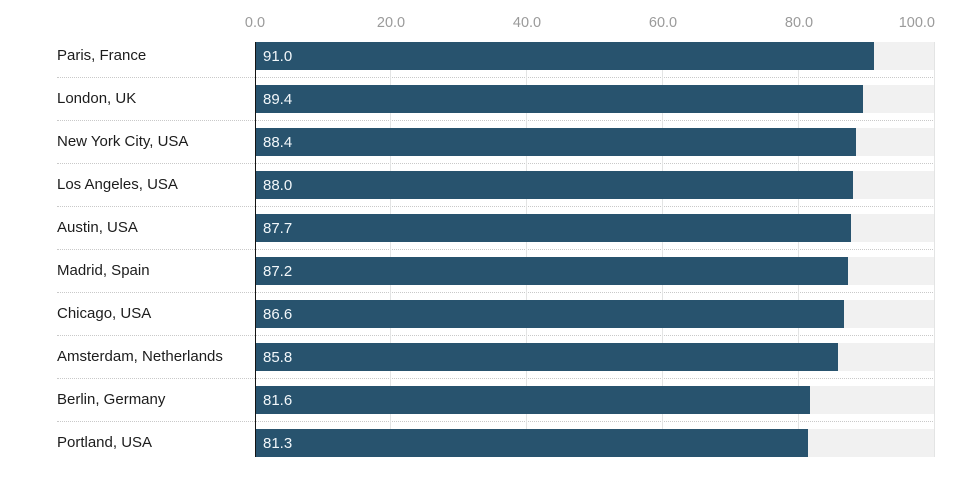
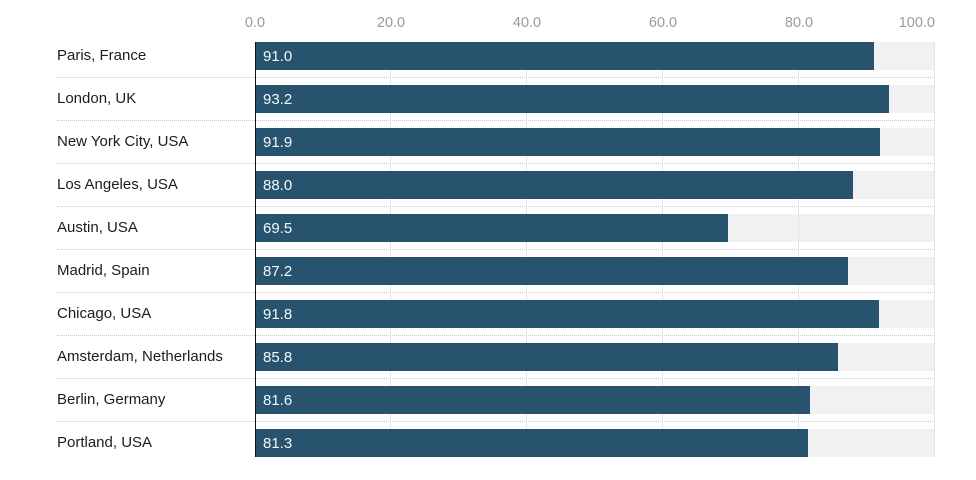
London, UK: 89.4 -> 93.2
New York City, USA: 88.4 -> 91.9
Austin, USA: 87.7 -> 69.5
Chicago, USA: 86.6 -> 91.8
